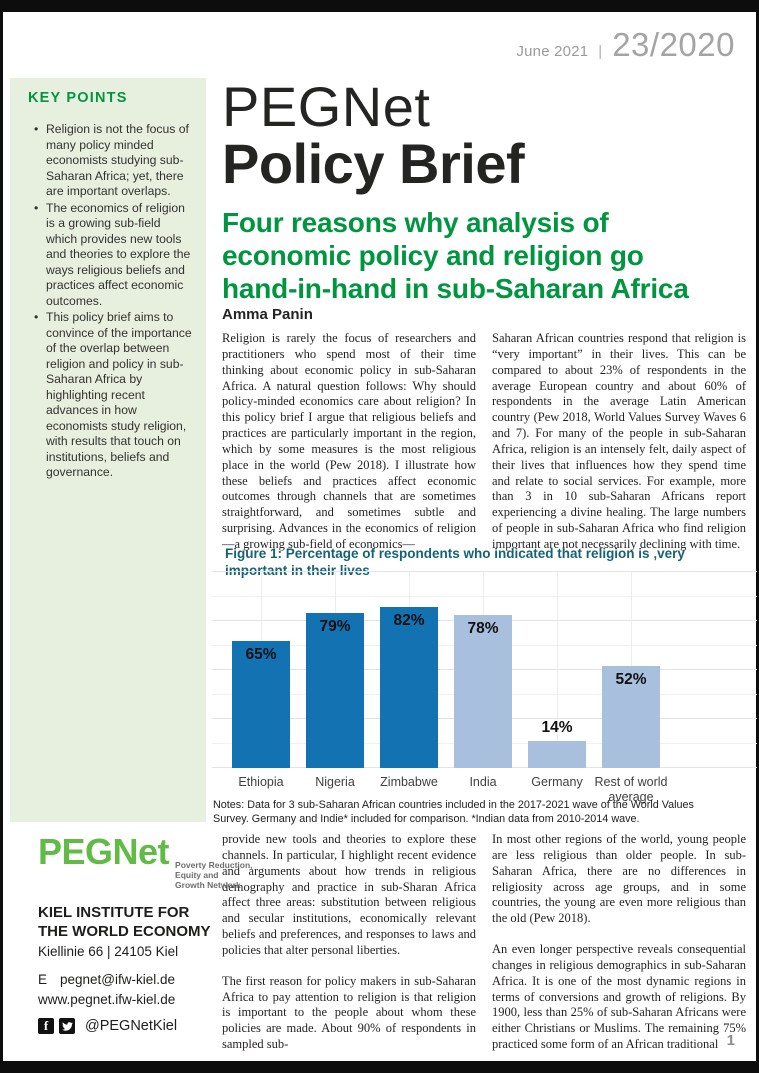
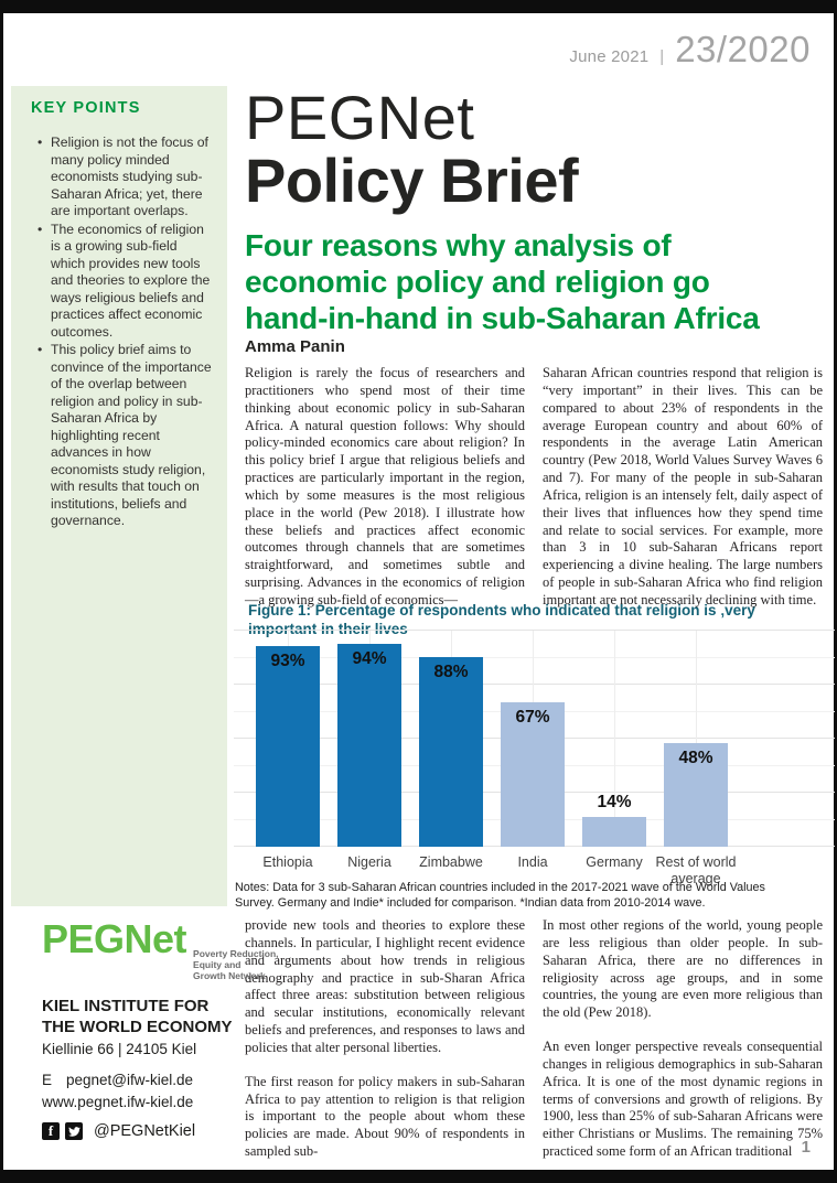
Ethiopia: 65% -> 93%
Nigeria: 79% -> 94%
Zimbabwe: 82% -> 88%
India: 78% -> 67%
Rest of world average: 52% -> 48%
